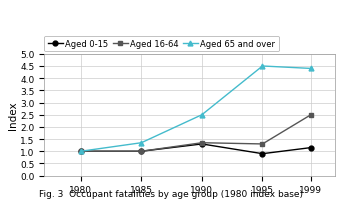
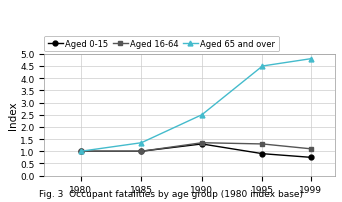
Aged 0-15/1999: 1.15 -> 0.75
Aged 16-64/1999: 2.50 -> 1.10
Aged 65 and over/1999: 4.40 -> 4.80
